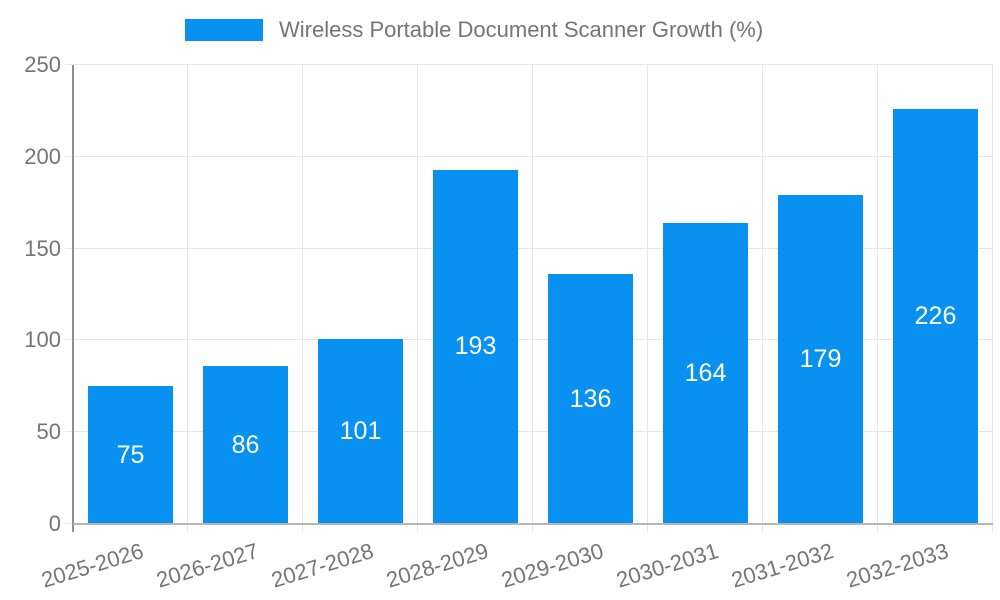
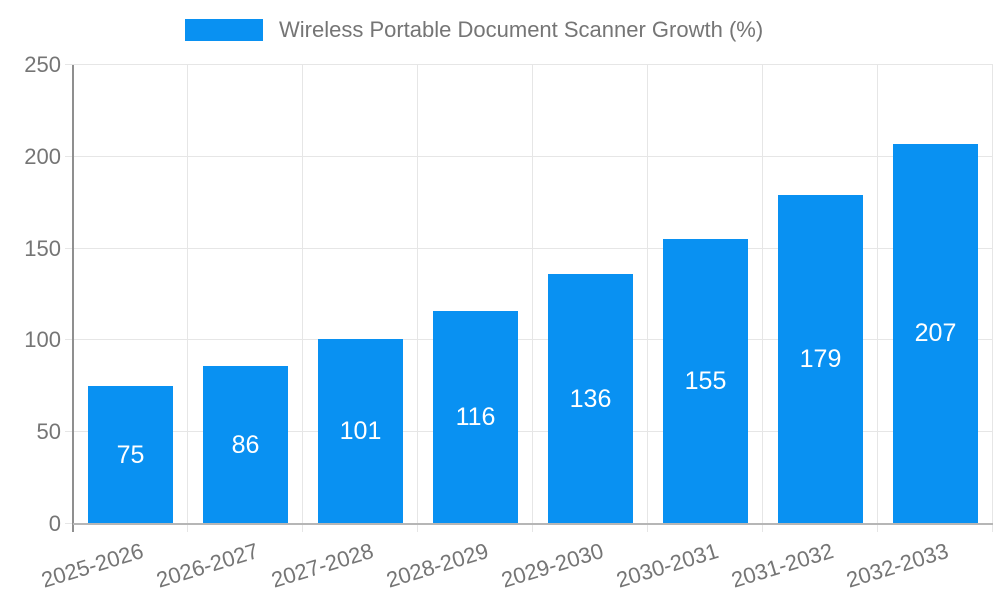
2028-2029: 193 -> 116
2030-2031: 164 -> 155
2032-2033: 226 -> 207
